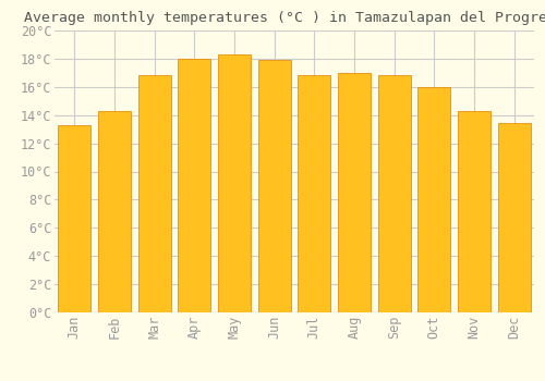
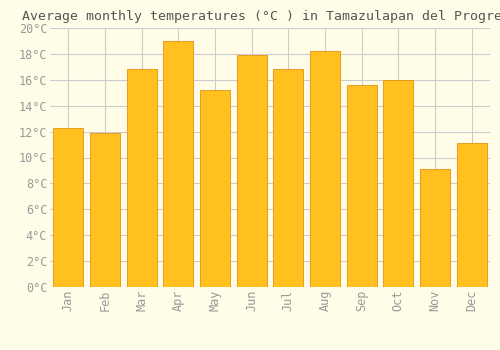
Jan: 13.3°C -> 12.3°C
Feb: 14.3°C -> 11.9°C
Apr: 18.0°C -> 19.0°C
May: 18.3°C -> 15.2°C
Aug: 17.0°C -> 18.2°C
Sep: 16.8°C -> 15.6°C
Nov: 14.3°C -> 9.1°C
Dec: 13.4°C -> 11.1°C
